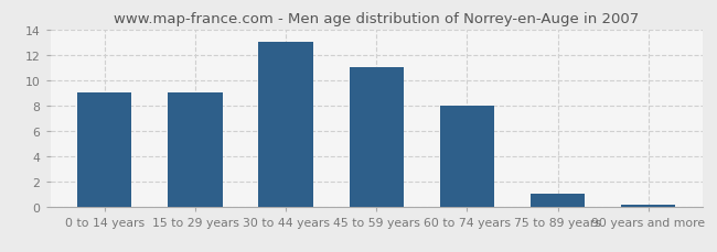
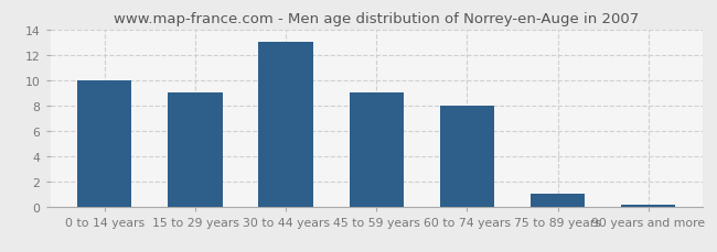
0 to 14 years: 9.0 -> 10.0
45 to 59 years: 11.0 -> 9.0
